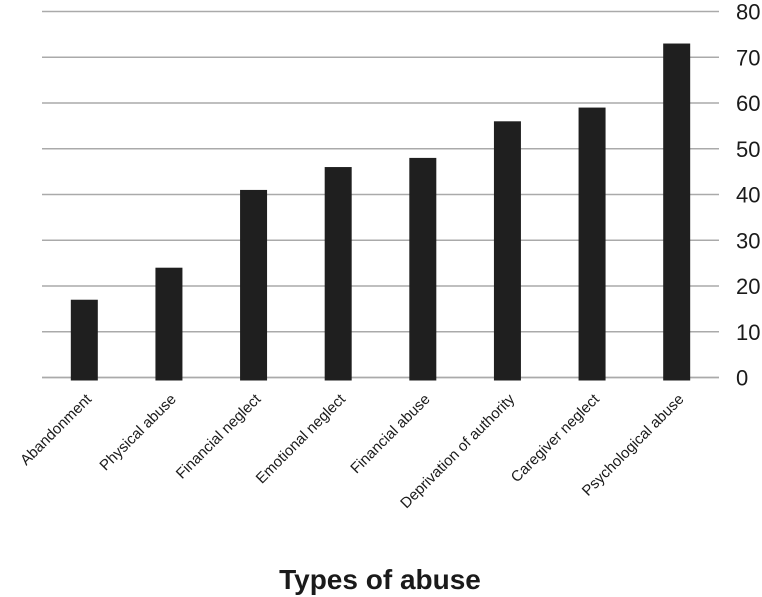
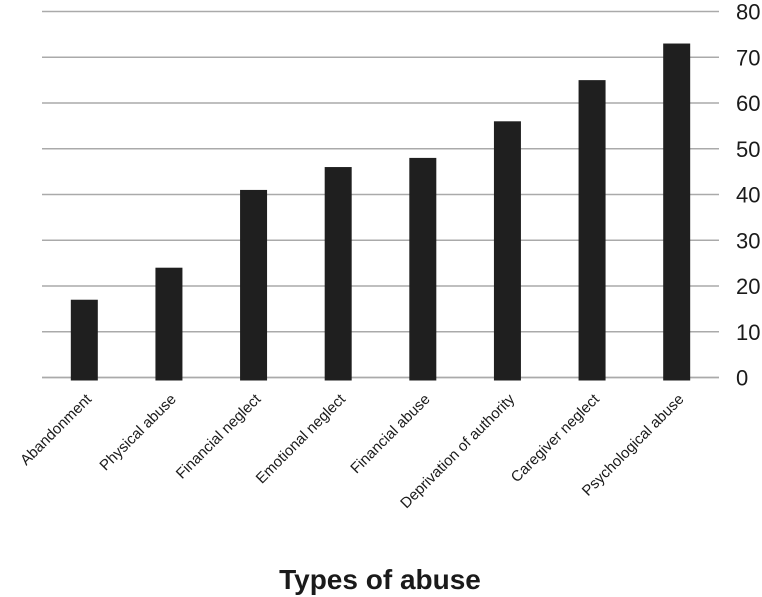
Caregiver neglect: 59 -> 65
